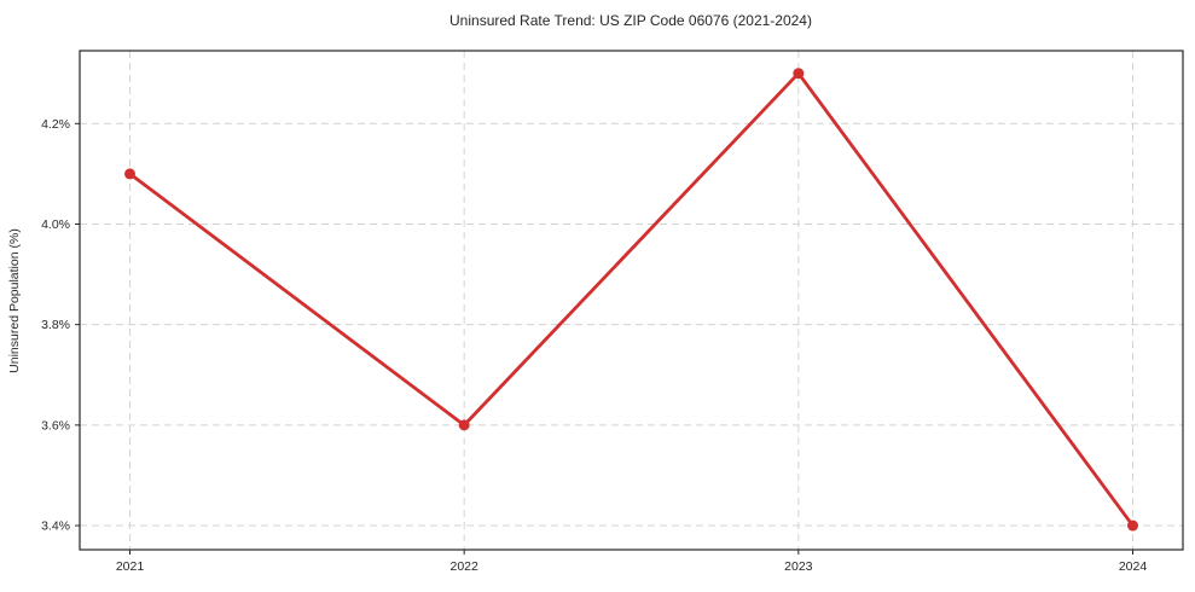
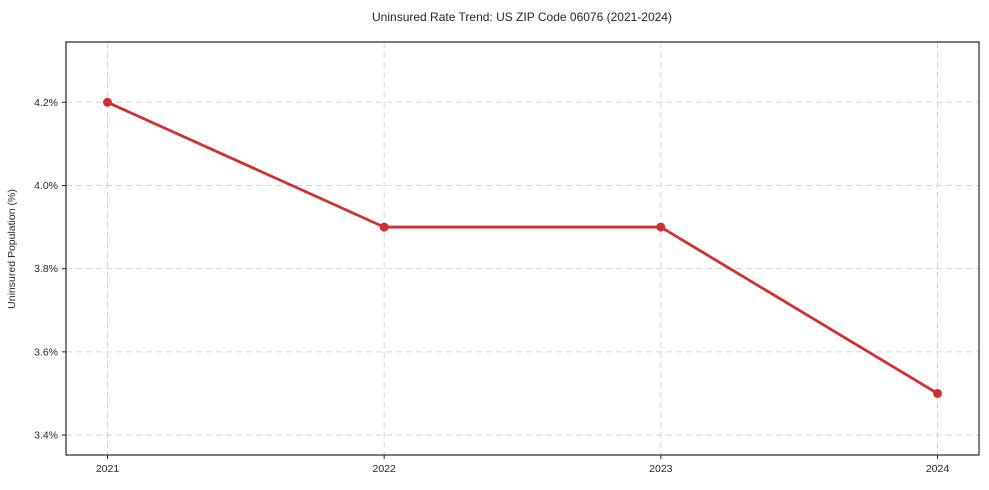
2021: 4.1% -> 4.2%
2022: 3.6% -> 3.9%
2023: 4.3% -> 3.9%
2024: 3.4% -> 3.5%
